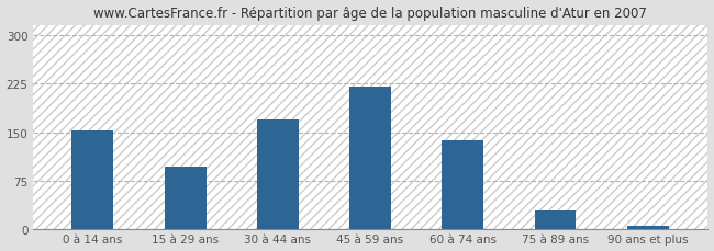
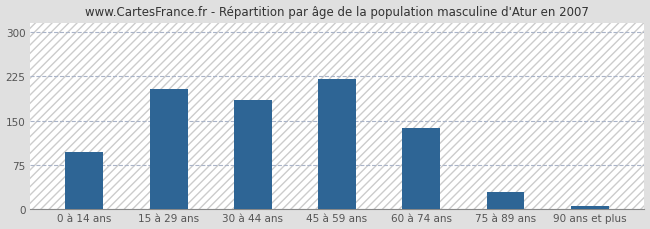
0 à 14 ans: 153 -> 96
15 à 29 ans: 97 -> 204
30 à 44 ans: 170 -> 184
